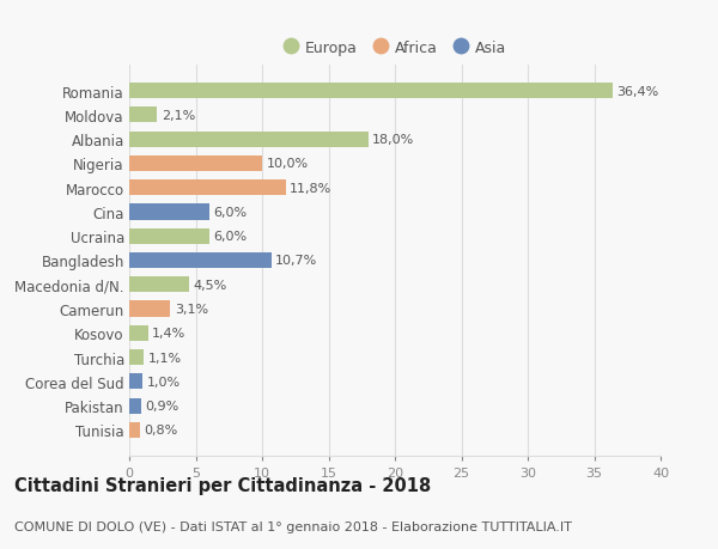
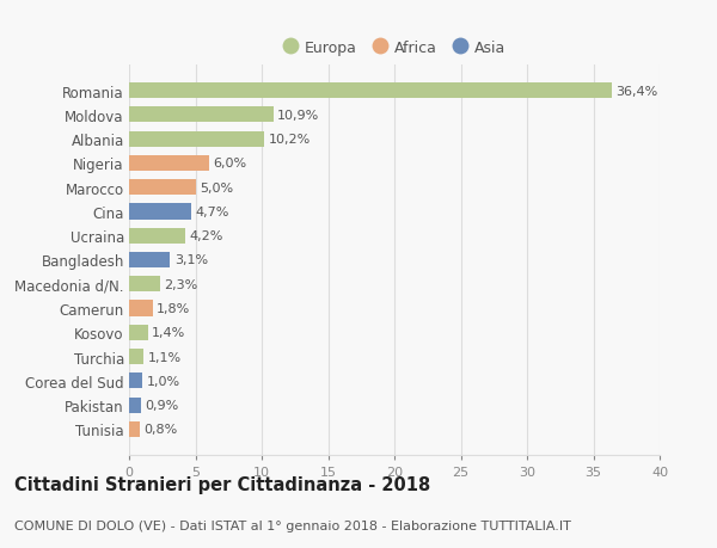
Moldova: 2,1% -> 10,9%
Albania: 18,0% -> 10,2%
Nigeria: 10,0% -> 6,0%
Marocco: 11,8% -> 5,0%
Cina: 6,0% -> 4,7%
Ucraina: 6,0% -> 4,2%
Bangladesh: 10,7% -> 3,1%
Macedonia d/N.: 4,5% -> 2,3%
Camerun: 3,1% -> 1,8%
